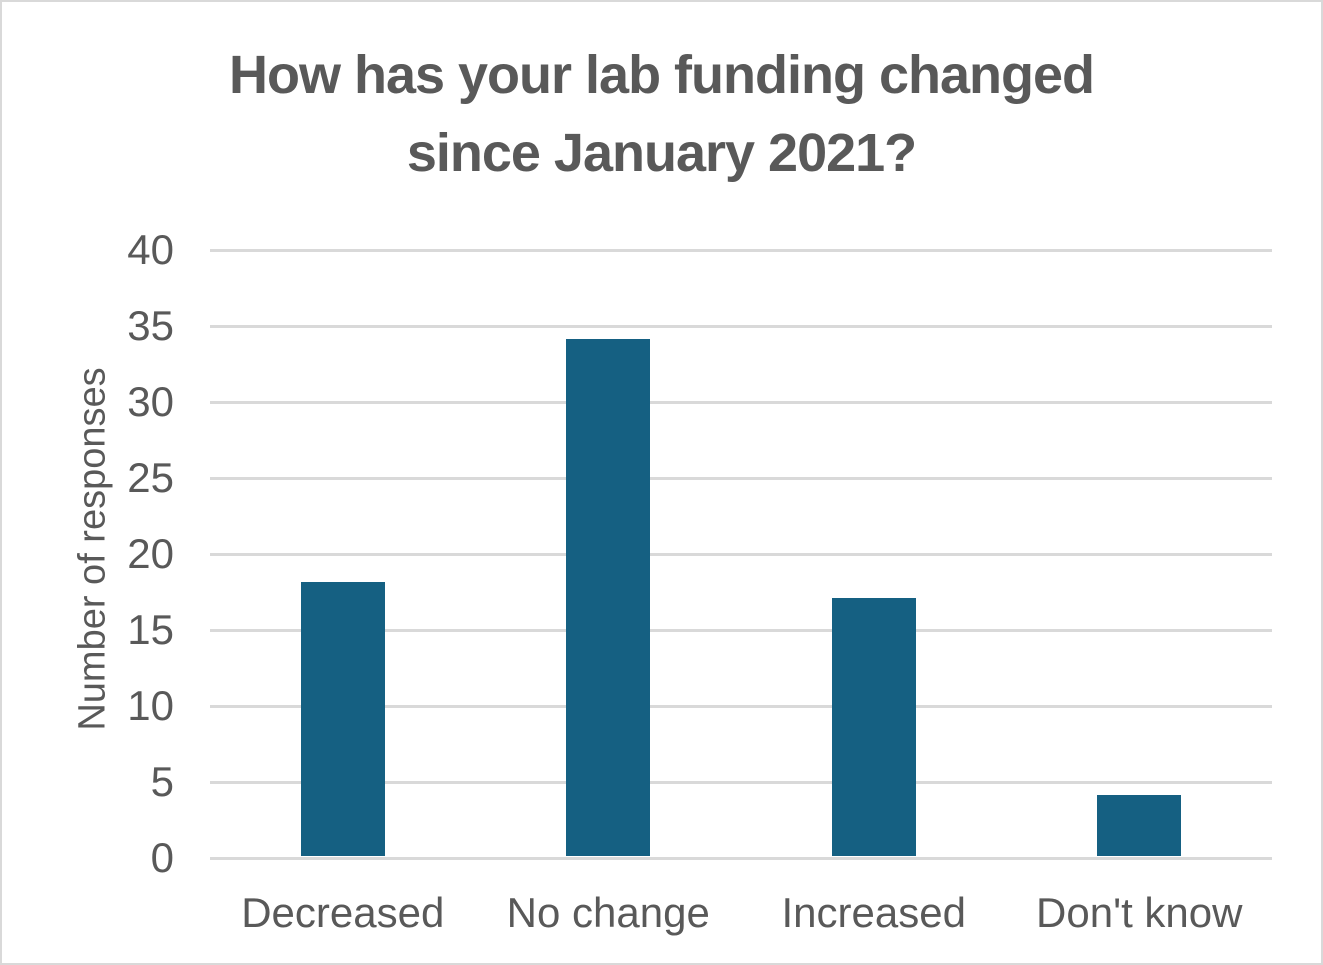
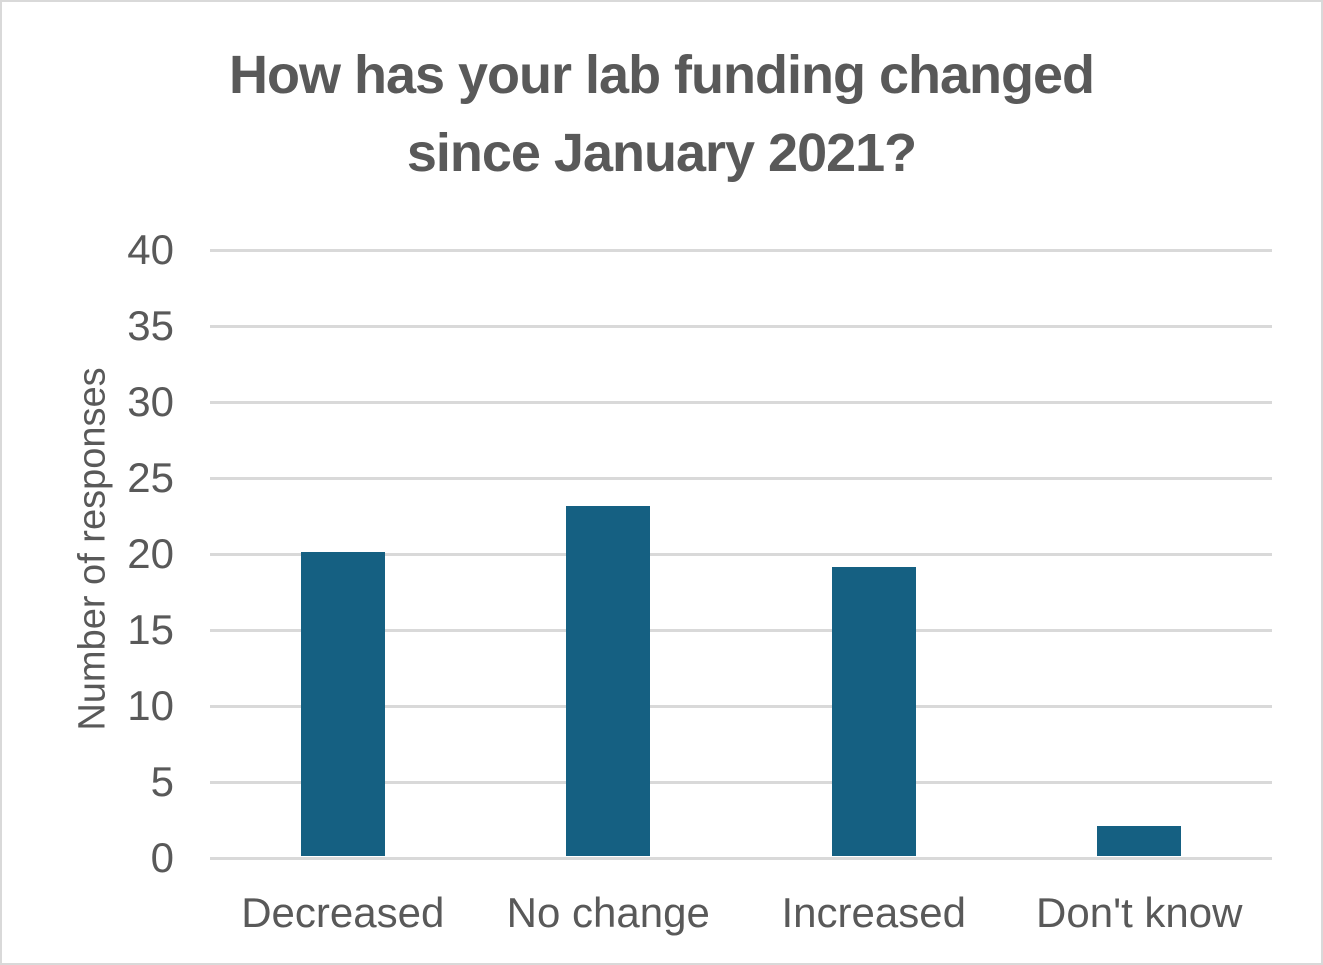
Decreased: 18 -> 20
No change: 34 -> 23
Increased: 17 -> 19
Don't know: 4 -> 2
